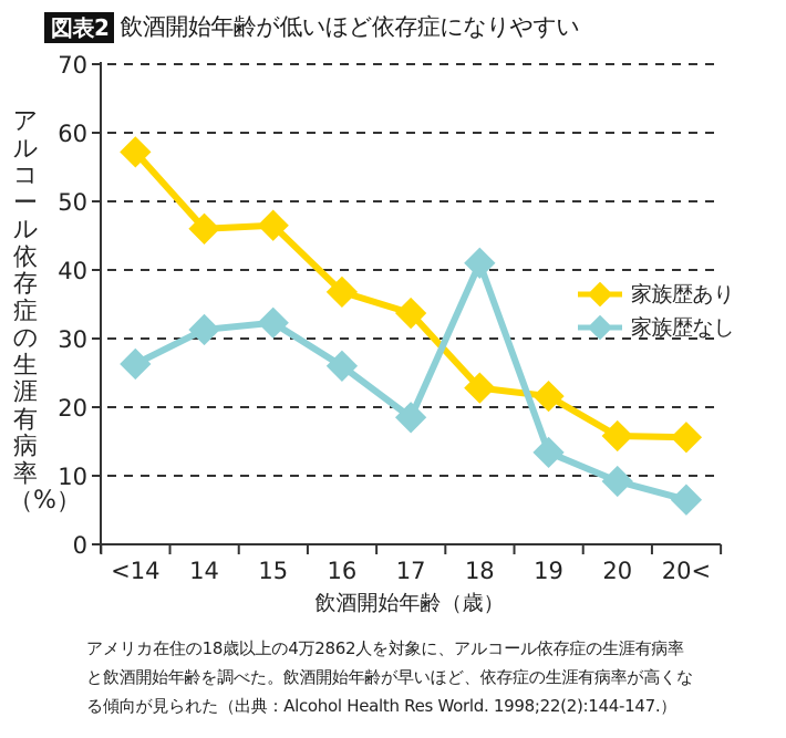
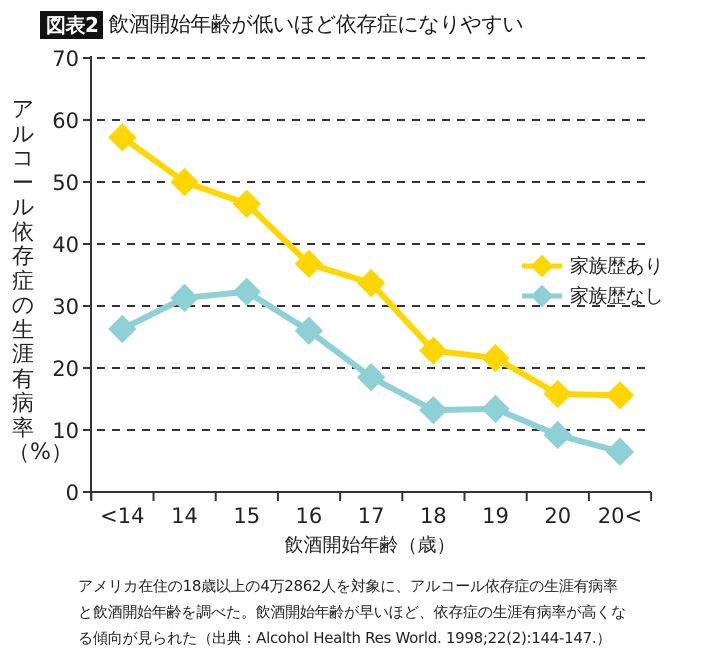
家族歴あり/14: 46 -> 50
家族歴なし/18: 41 -> 13
